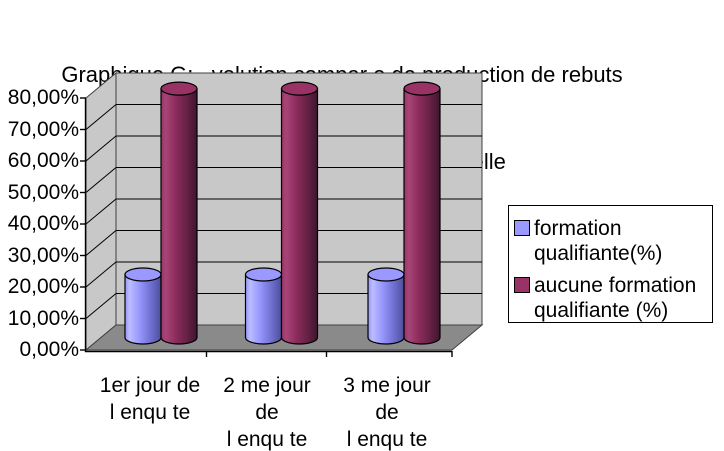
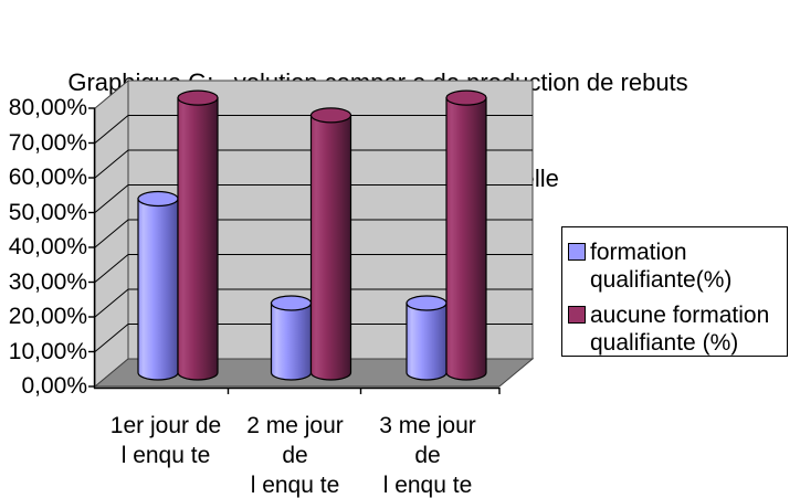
formation qualifiante(%)/1er jour de l enqu te: 20% -> 50%
aucune formation qualifiante (%)/2 me jour de l enqu te: 79% -> 74%
